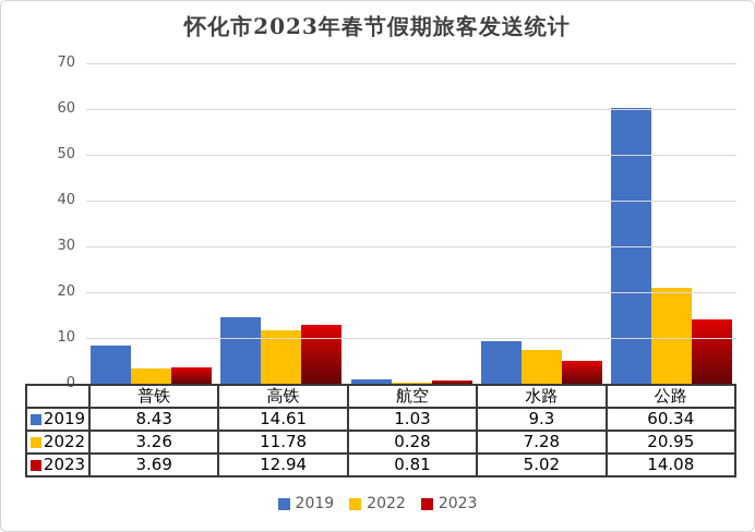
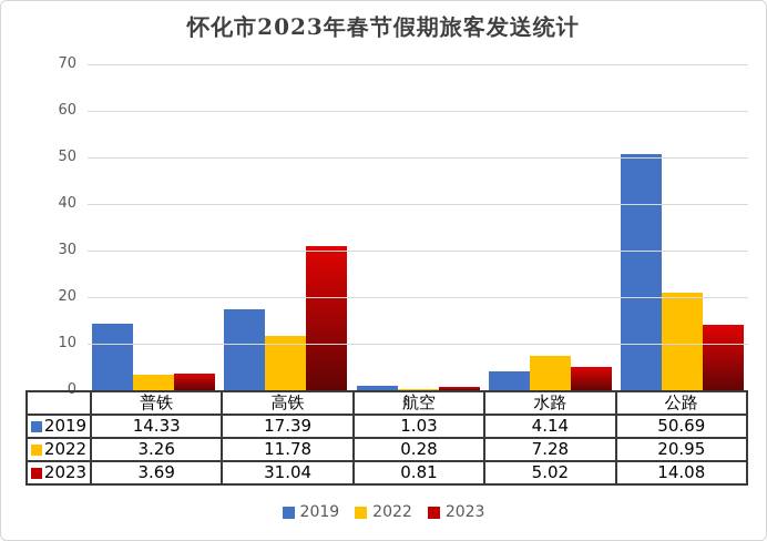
2019/普铁: 8.43 -> 14.33
2019/高铁: 14.61 -> 17.39
2023/高铁: 12.94 -> 31.04
2019/水路: 9.3 -> 4.14
2019/公路: 60.34 -> 50.69
